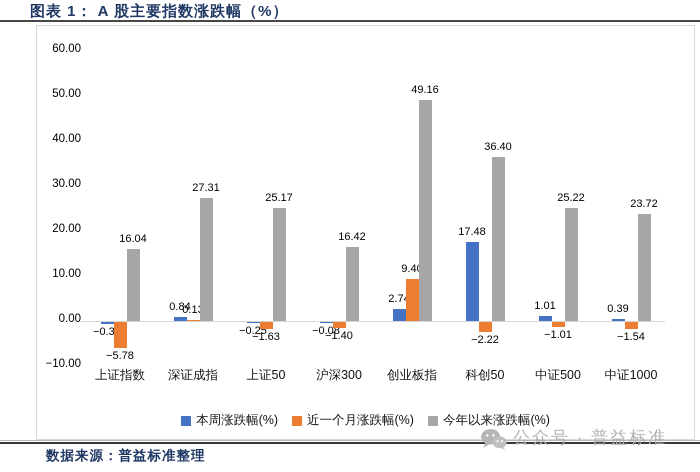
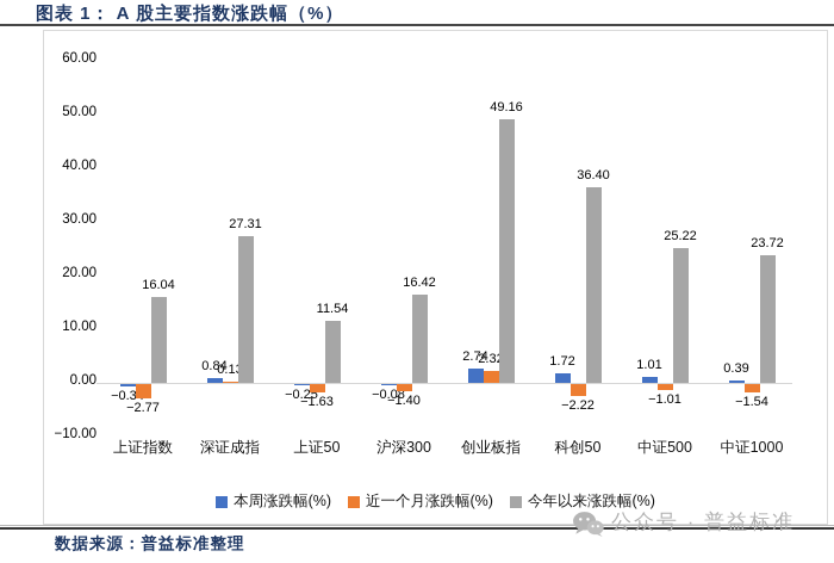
近一个月涨跌幅(%)/上证指数: −5.78 -> −2.77
今年以来涨跌幅(%)/上证50: 25.17 -> 11.54
近一个月涨跌幅(%)/创业板指: 9.40 -> 2.32
本周涨跌幅(%)/科创50: 17.48 -> 1.72
